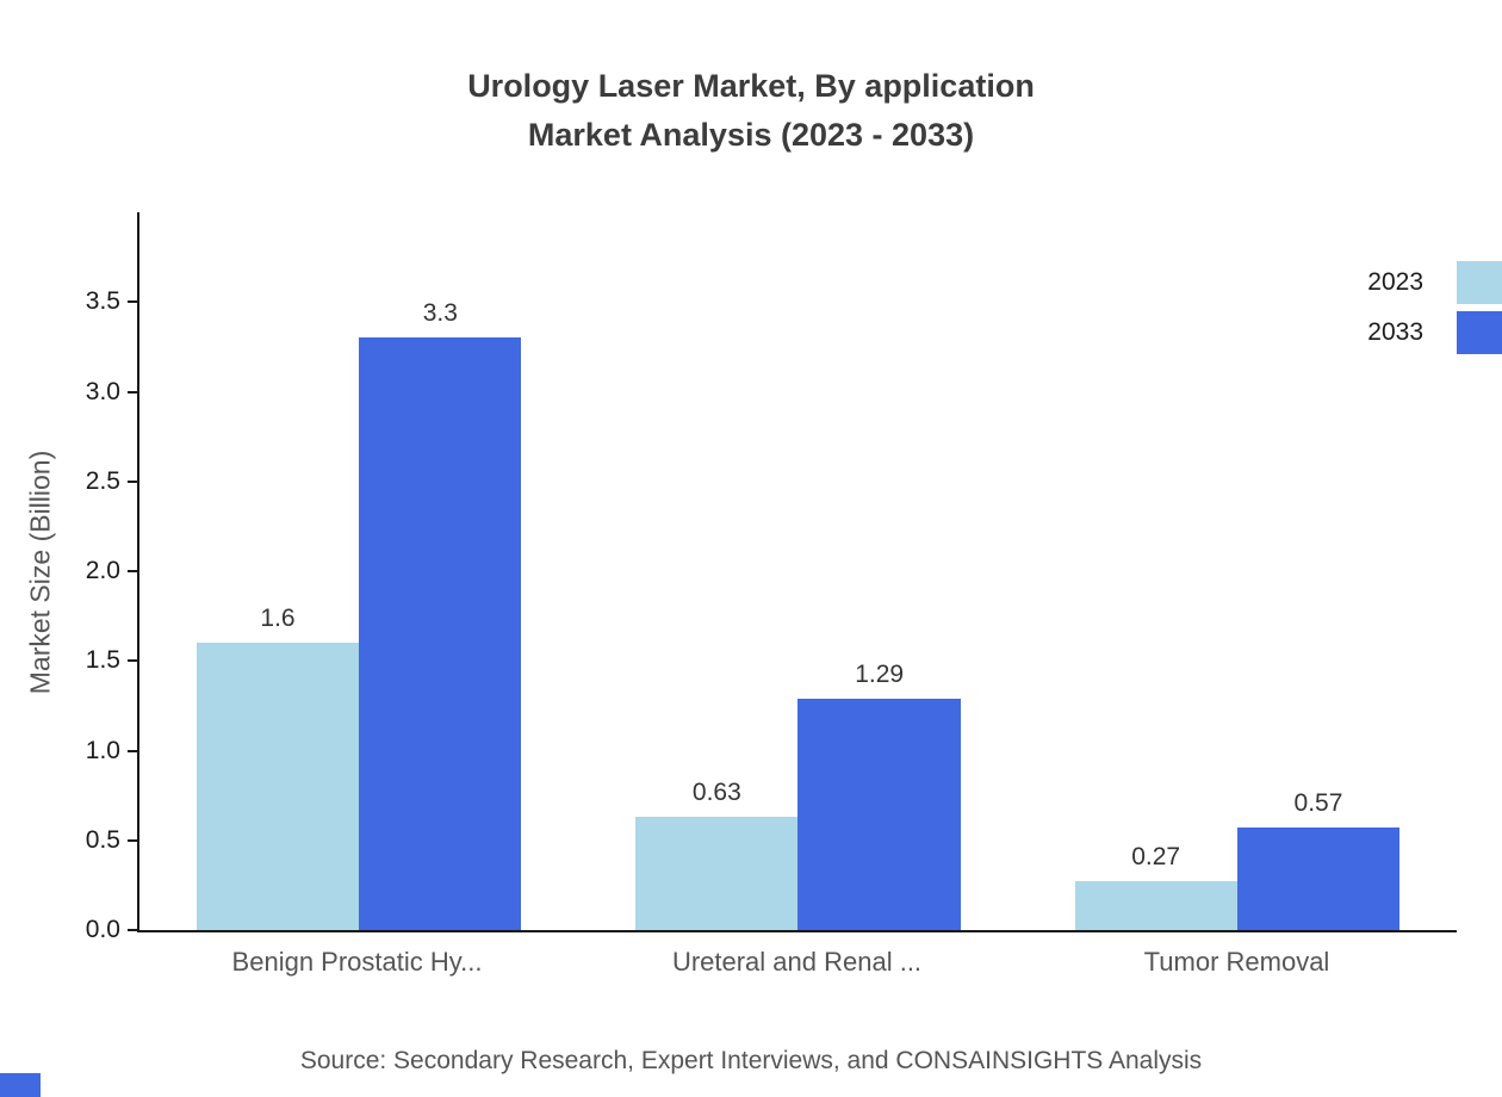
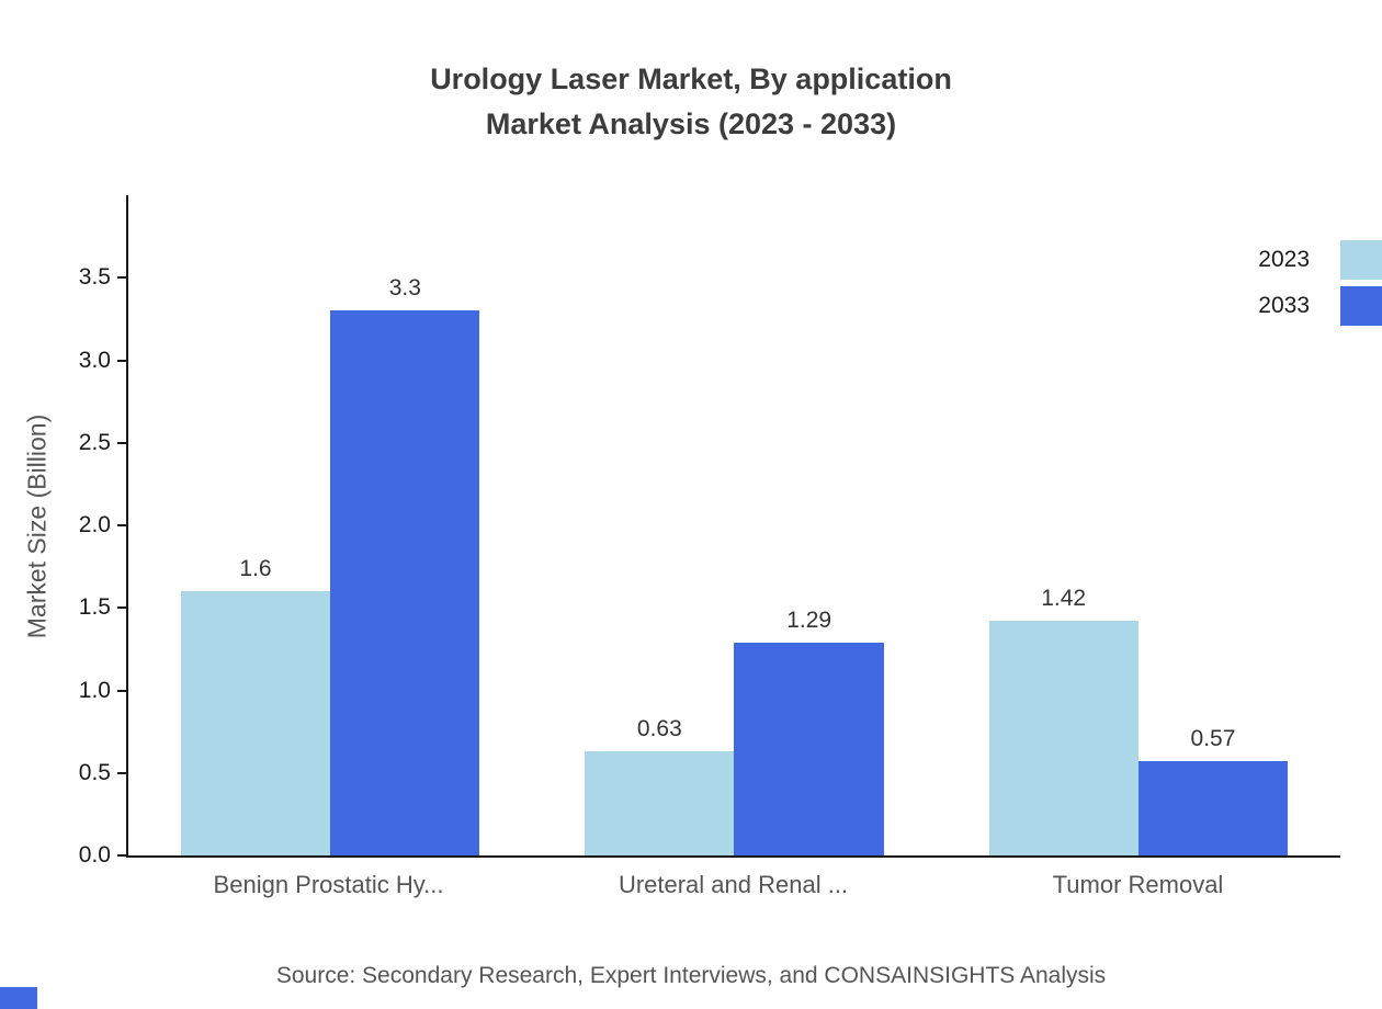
2023/Tumor Removal: 0.27 -> 1.42
